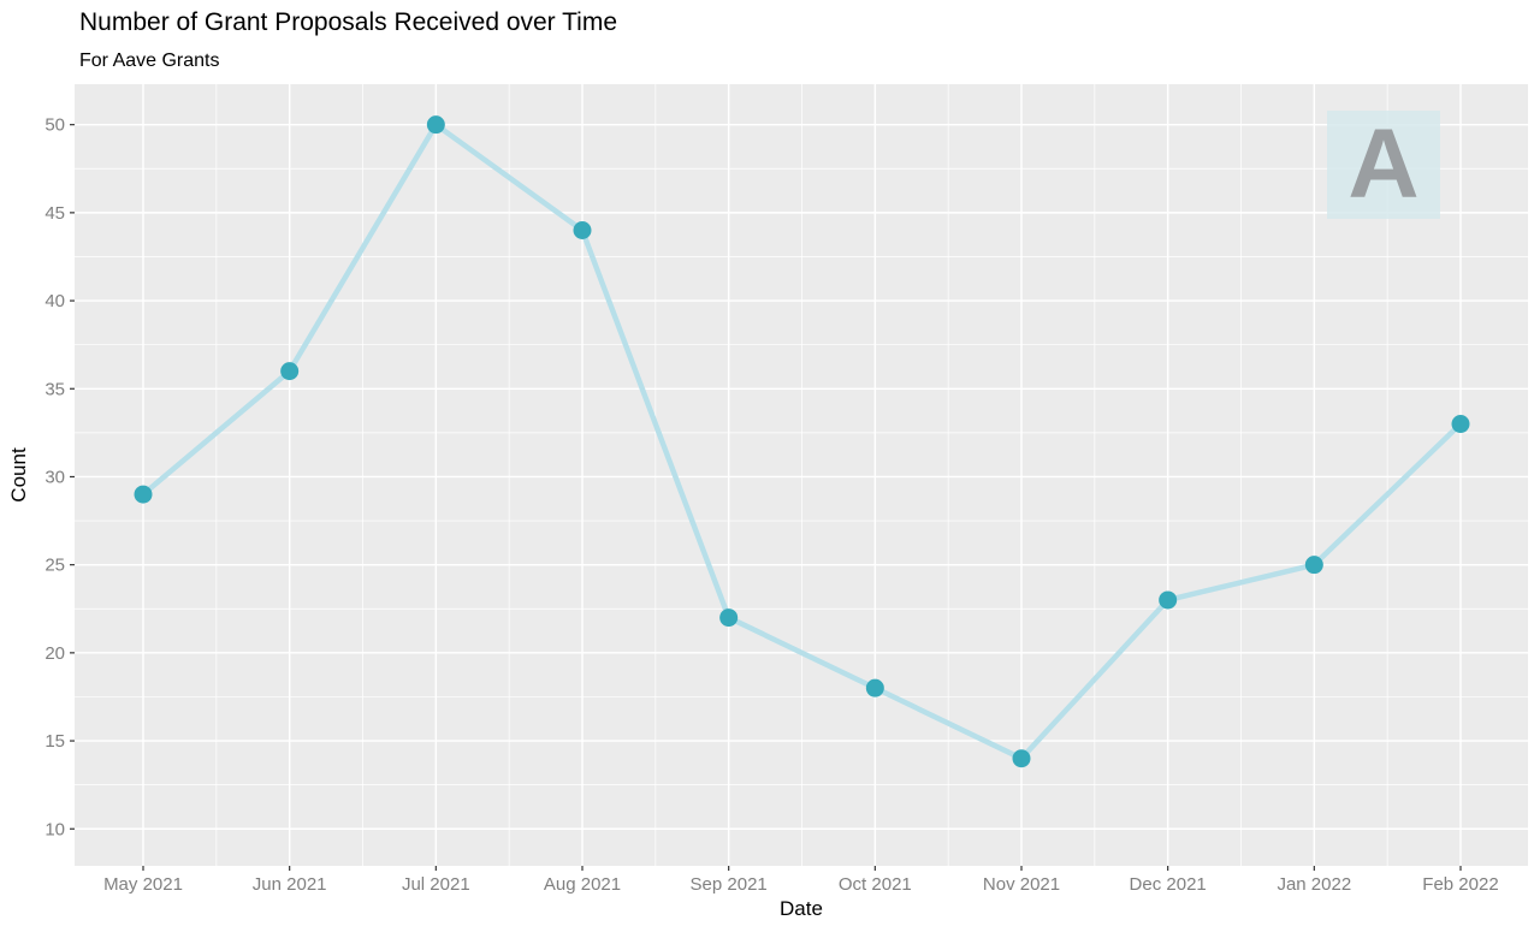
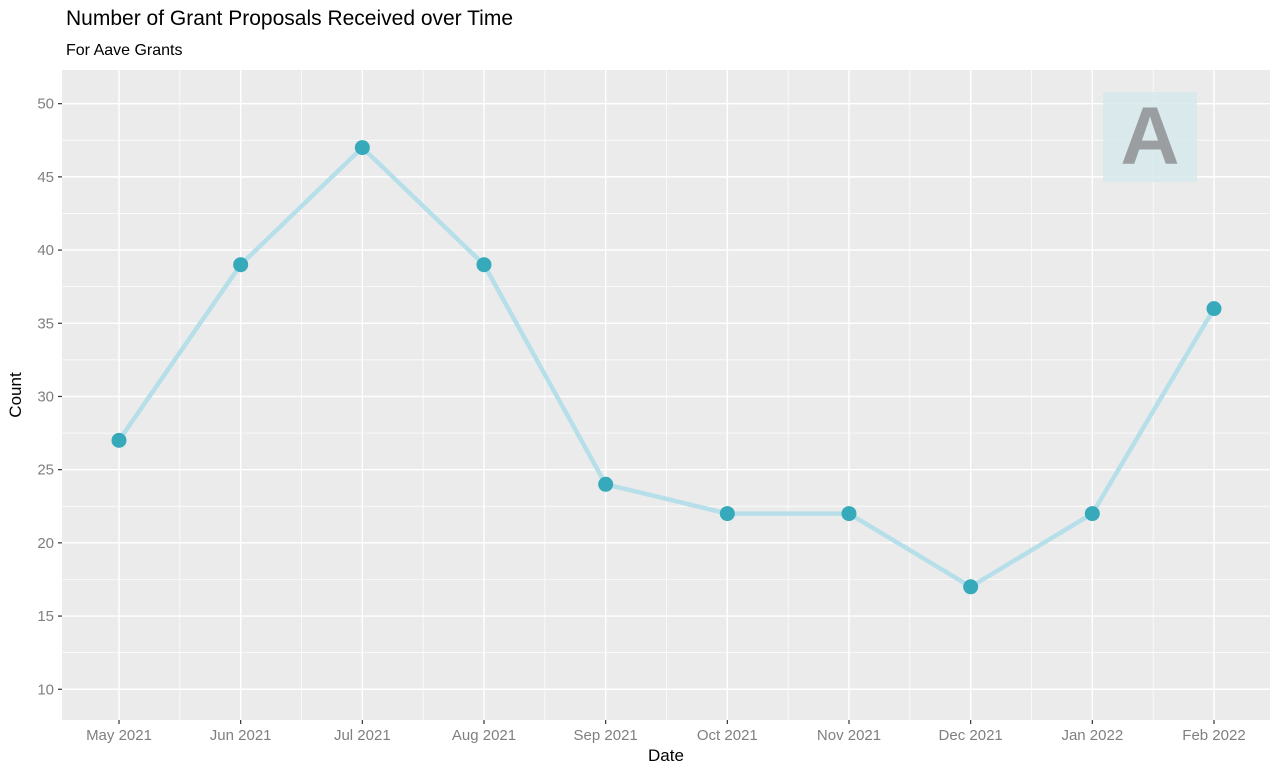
May 2021: 29 -> 27
Jun 2021: 36 -> 39
Jul 2021: 50 -> 47
Aug 2021: 44 -> 39
Sep 2021: 22 -> 24
Oct 2021: 18 -> 22
Nov 2021: 14 -> 22
Dec 2021: 23 -> 17
Jan 2022: 25 -> 22
Feb 2022: 33 -> 36
